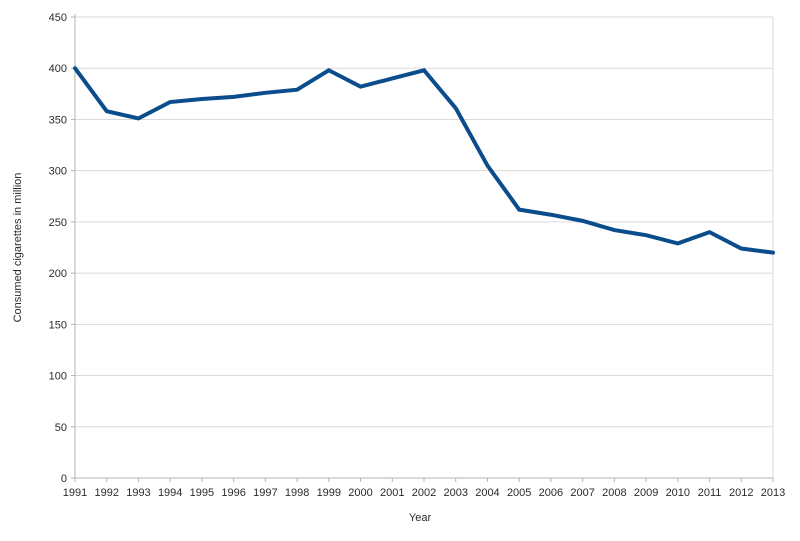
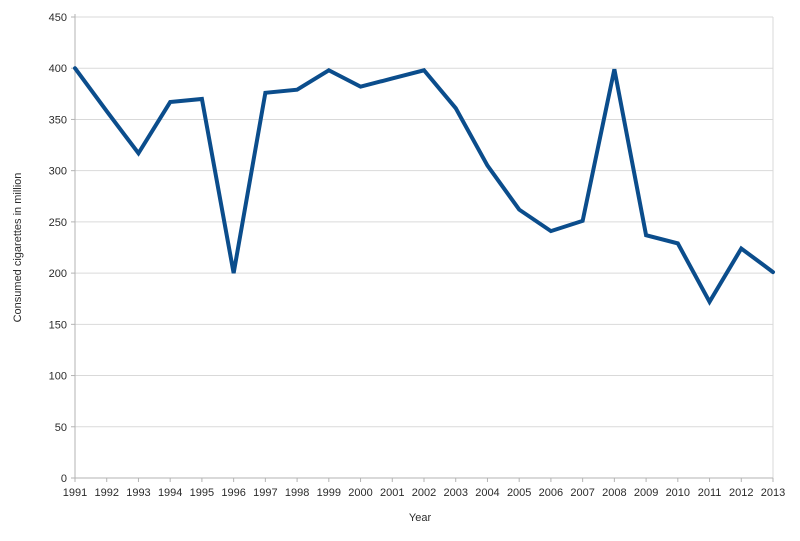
1993: 351 -> 317
1996: 372 -> 200
2006: 257 -> 241
2008: 242 -> 399
2011: 240 -> 172
2013: 220 -> 201
